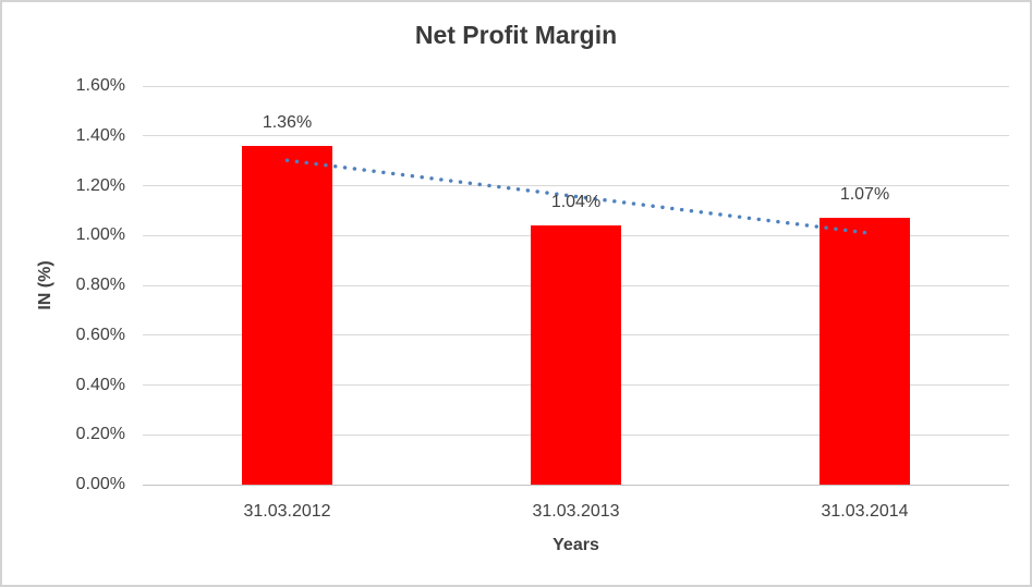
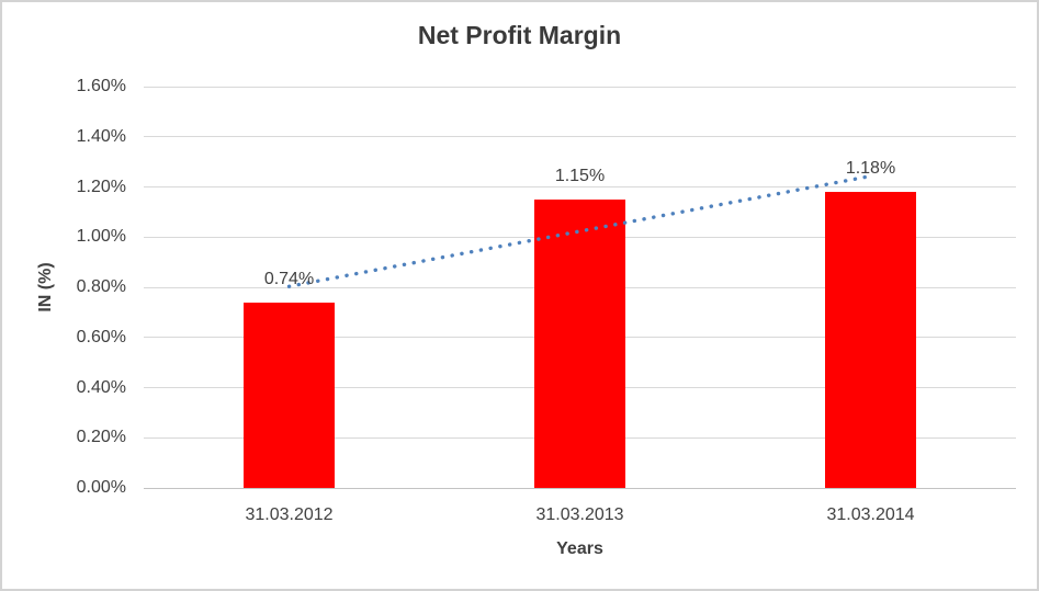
31.03.2012: 1.36% -> 0.74%
31.03.2013: 1.04% -> 1.15%
31.03.2014: 1.07% -> 1.18%
